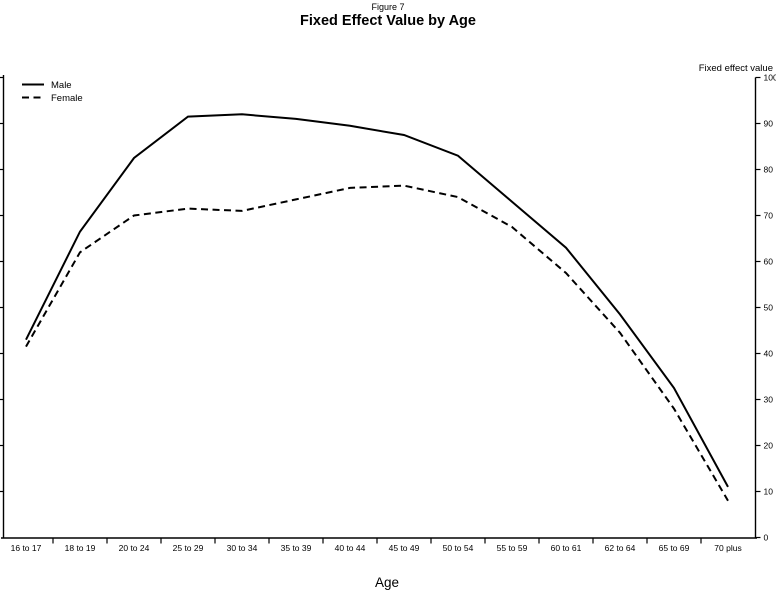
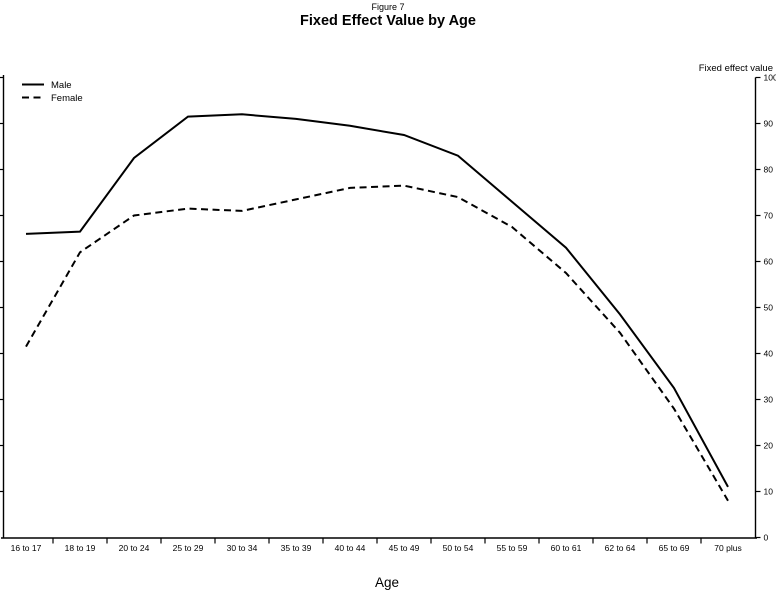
Male/16 to 17: 43 -> 66
